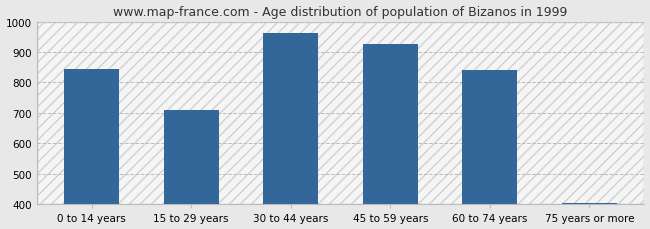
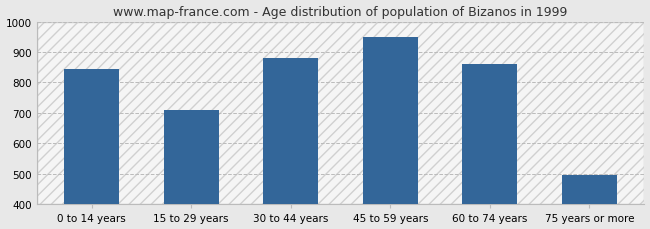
30 to 44 years: 962 -> 880
45 to 59 years: 927 -> 950
60 to 74 years: 840 -> 860
75 years or more: 405 -> 495
